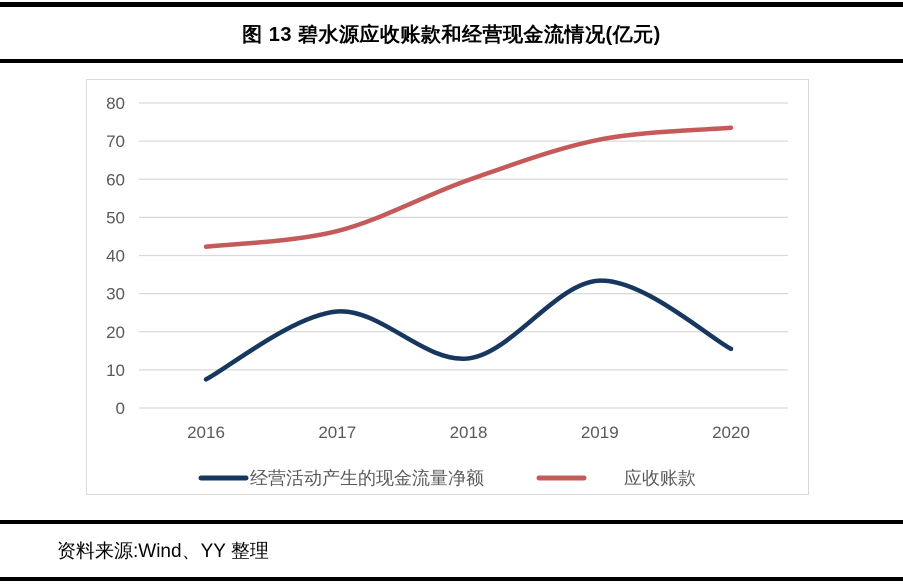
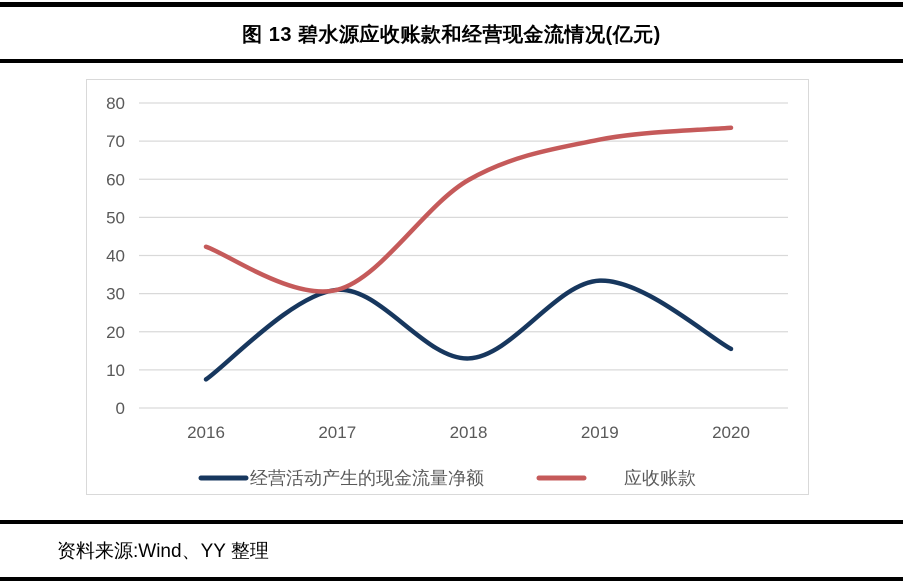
经营活动产生的现金流量净额/2017: 25 -> 31
应收账款/2017: 46 -> 31
